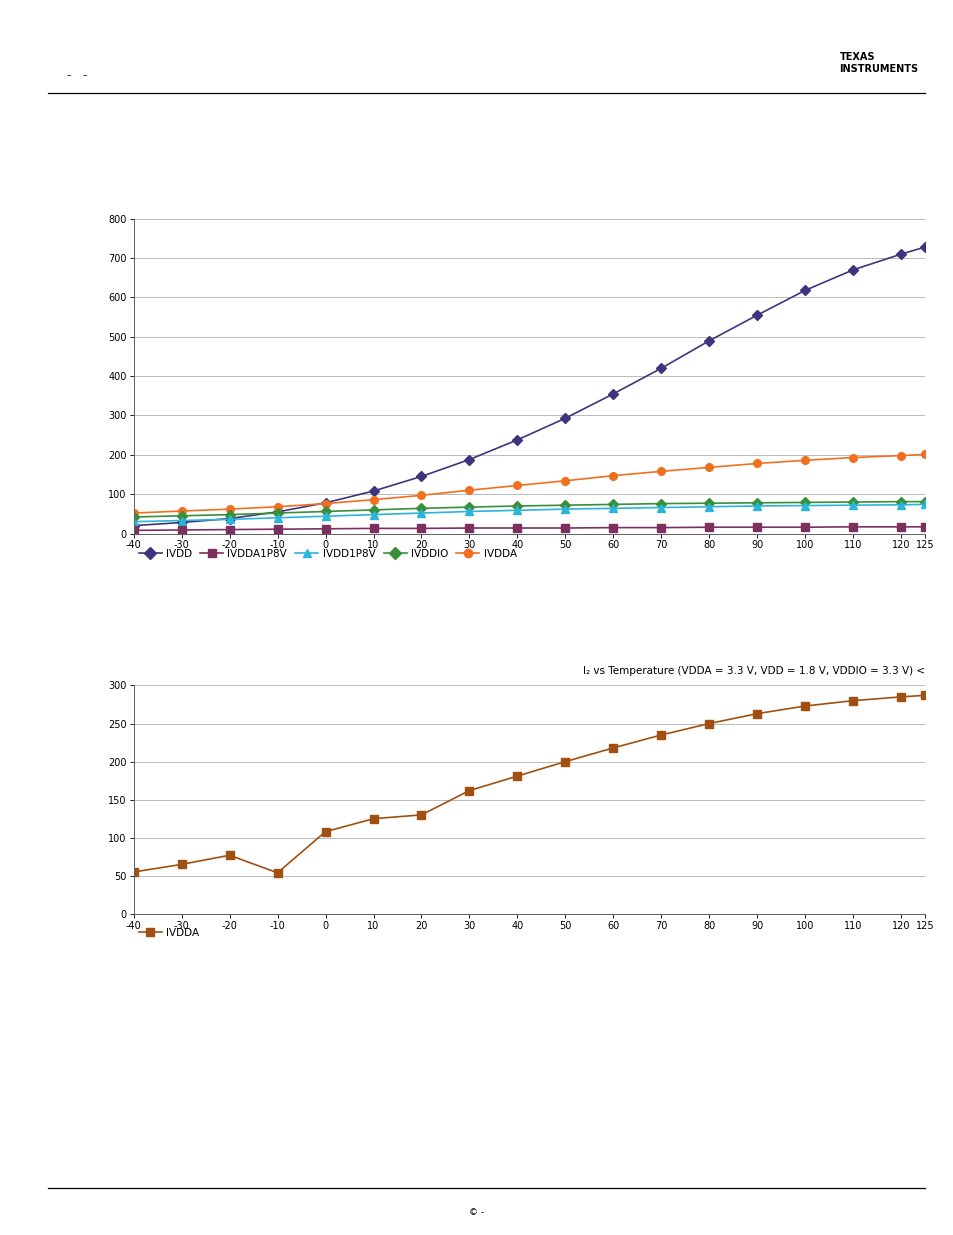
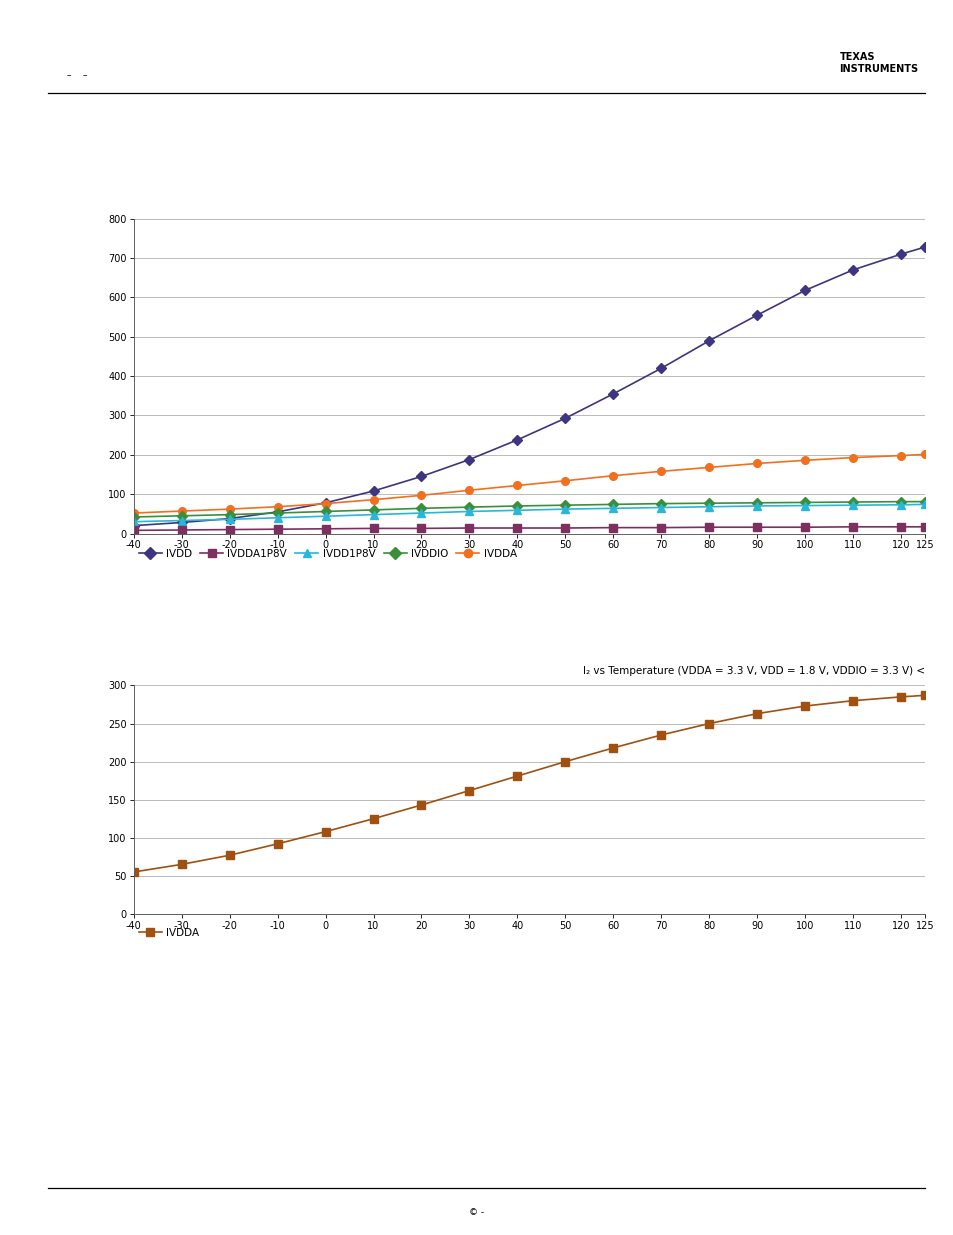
-10: 54 -> 92
20: 130 -> 143
